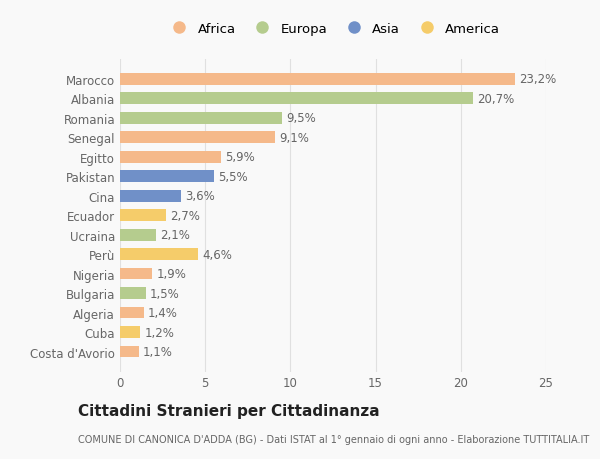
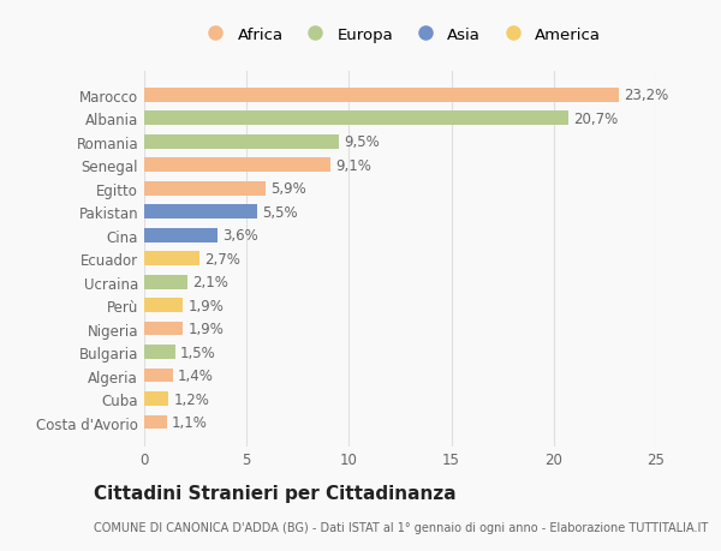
Perù: 4,6% -> 1,9%
